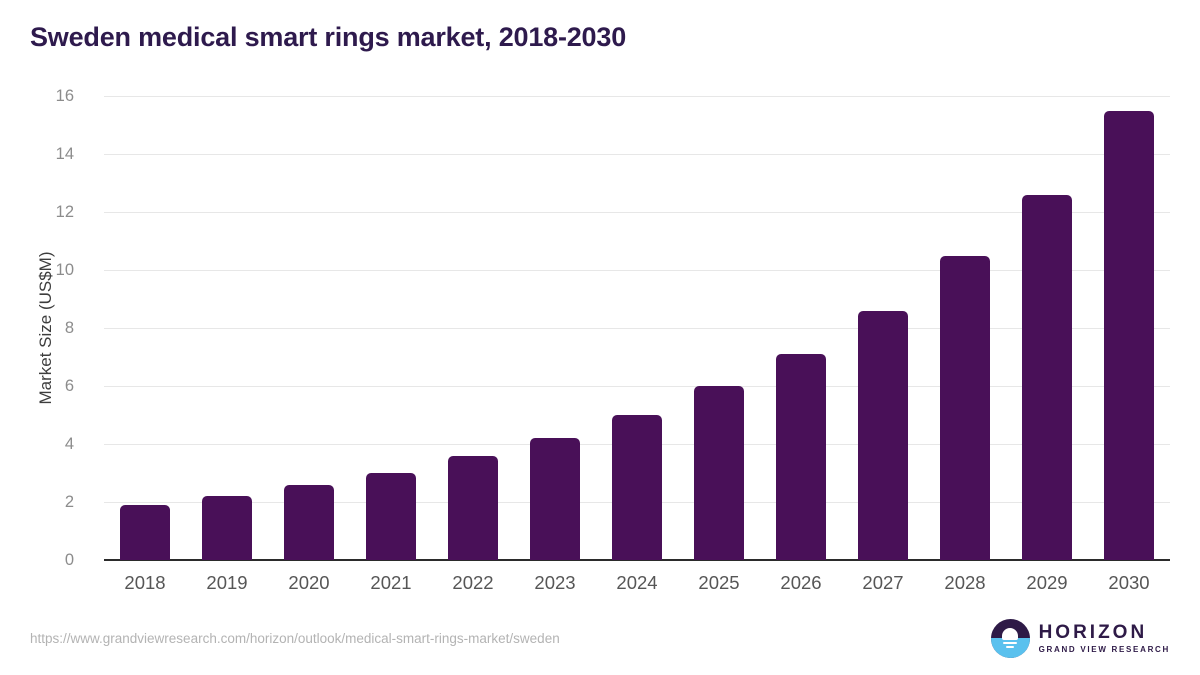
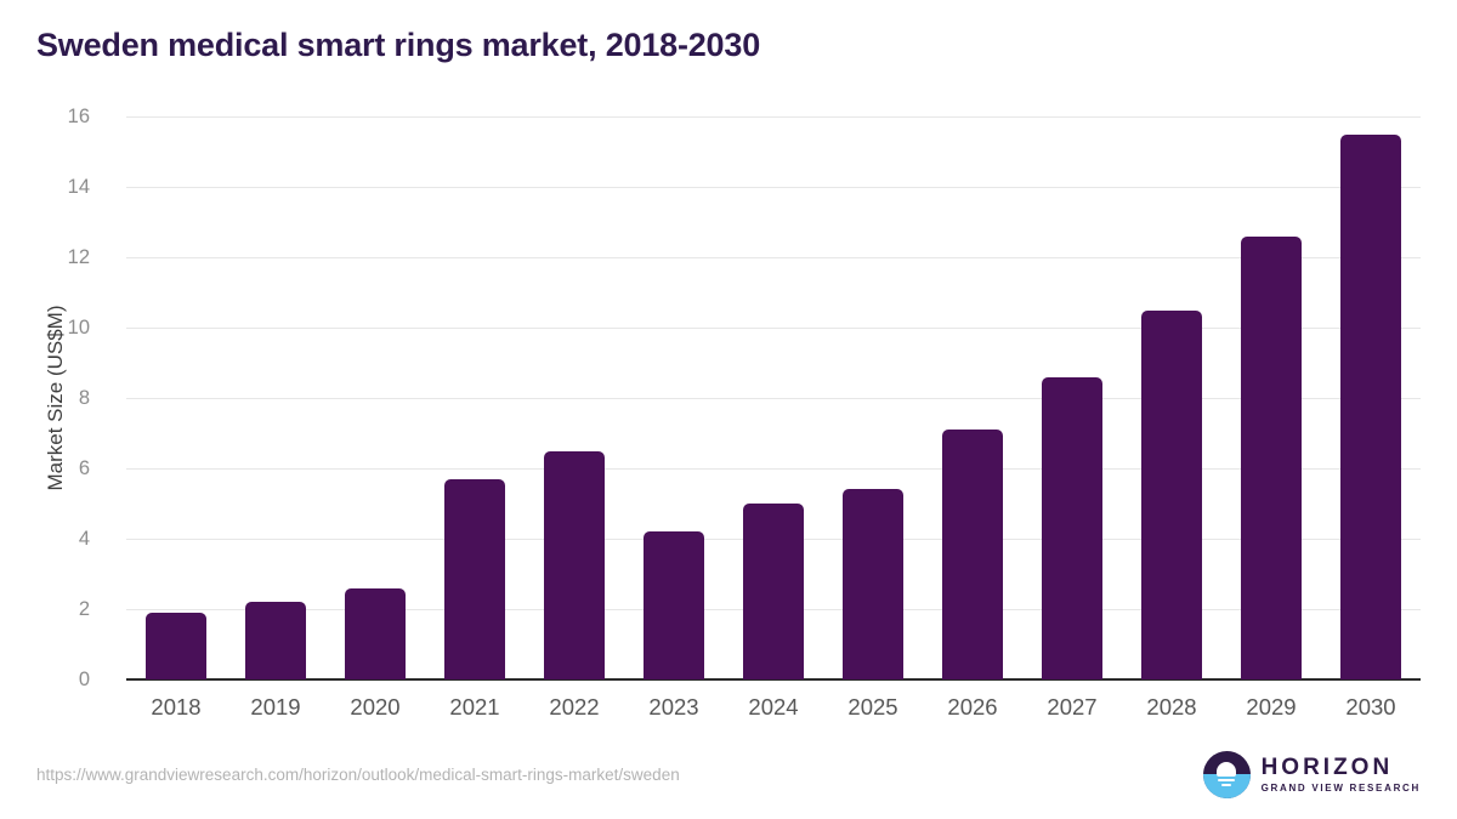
2021: 3.0 -> 5.7
2022: 3.6 -> 6.5
2025: 6.0 -> 5.4
